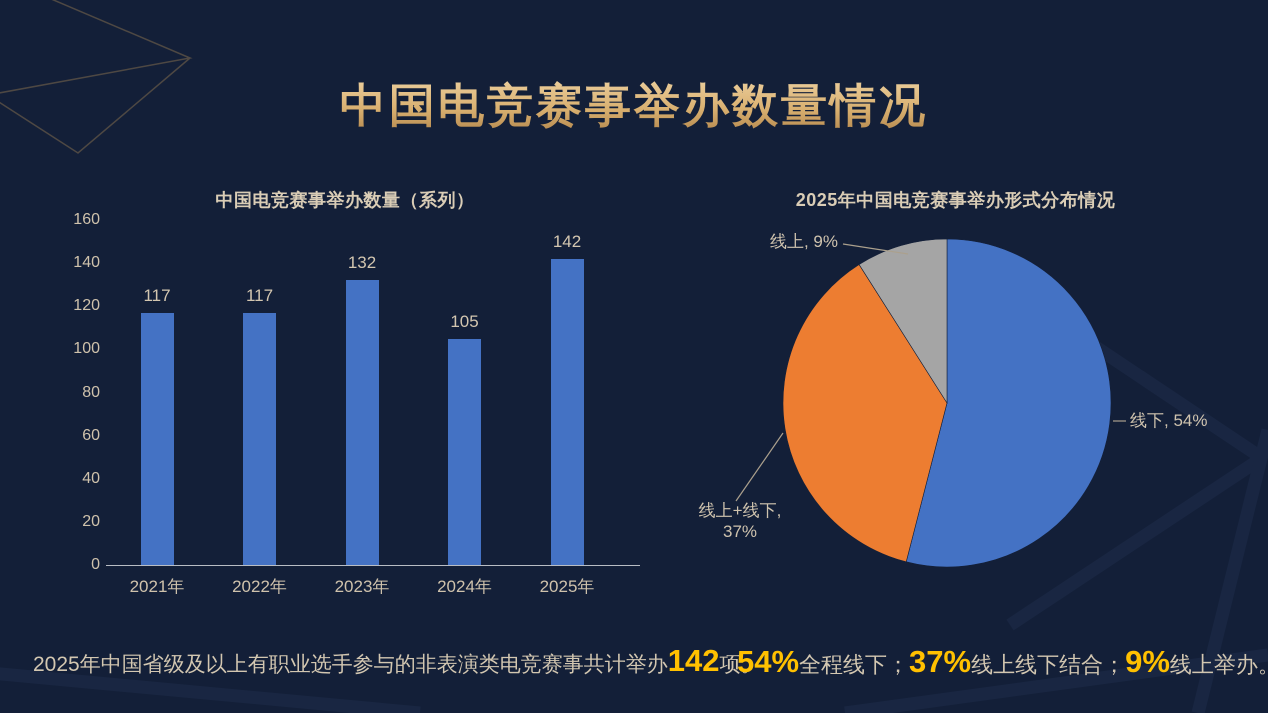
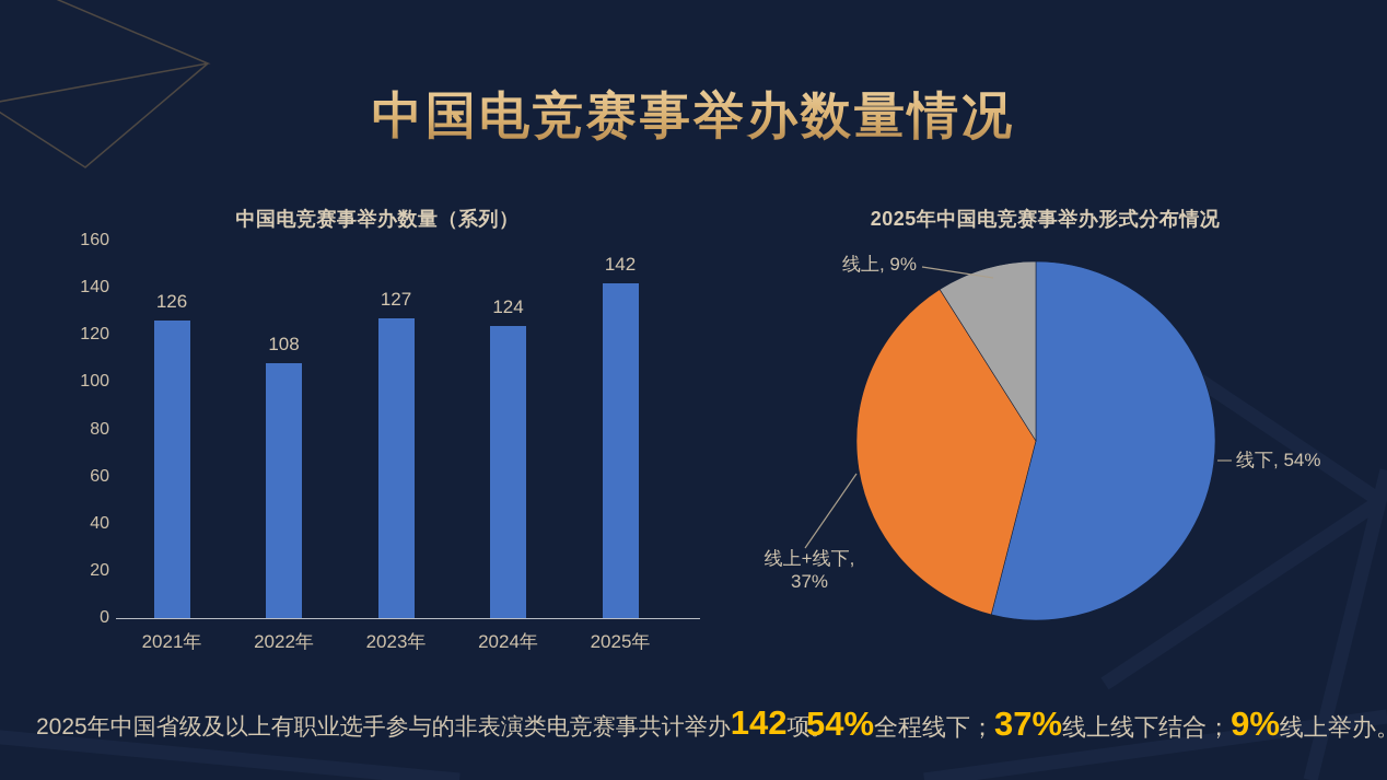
中国电竞赛事举办数量（系列）/2021年: 117 -> 126
中国电竞赛事举办数量（系列）/2022年: 117 -> 108
中国电竞赛事举办数量（系列）/2023年: 132 -> 127
中国电竞赛事举办数量（系列）/2024年: 105 -> 124
